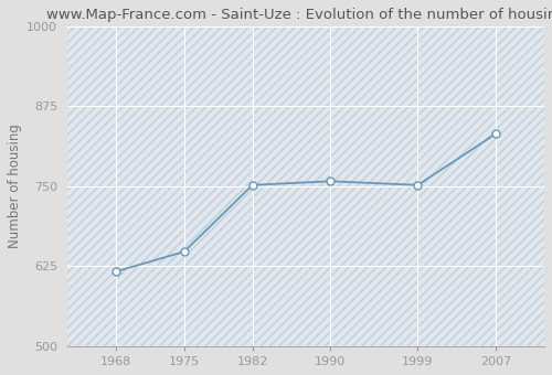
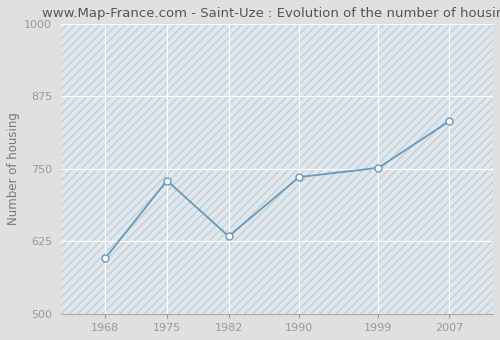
1968: 617 -> 596
1975: 648 -> 730
1982: 752 -> 634
1990: 758 -> 736
